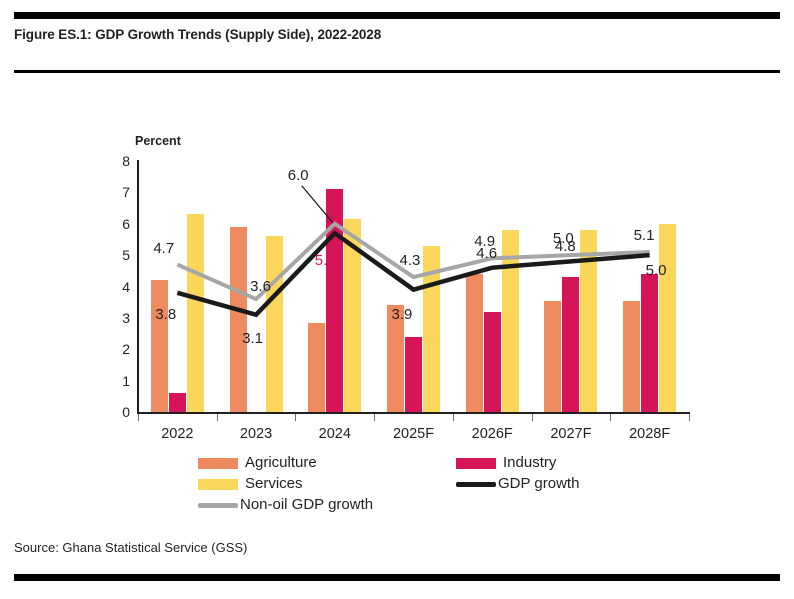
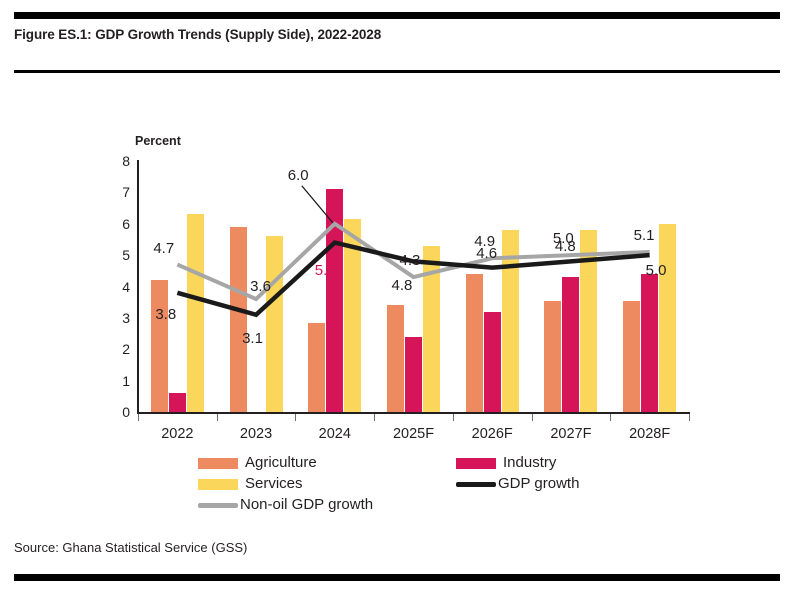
GDP growth/2024: 5.7 -> 5.4
GDP growth/2025F: 3.9 -> 4.8
